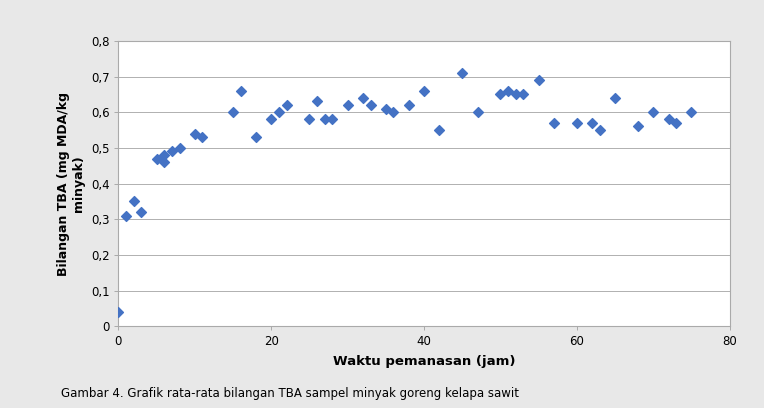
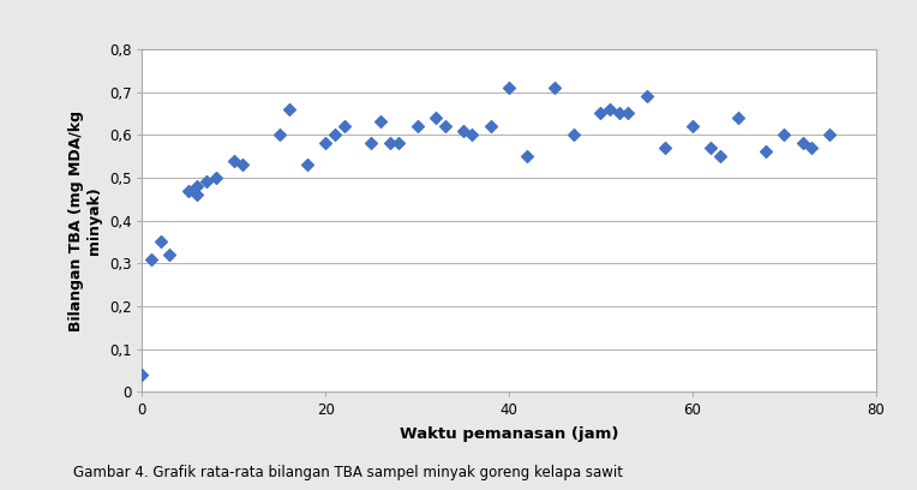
40: 0,66 -> 0,71
60: 0,57 -> 0,62
